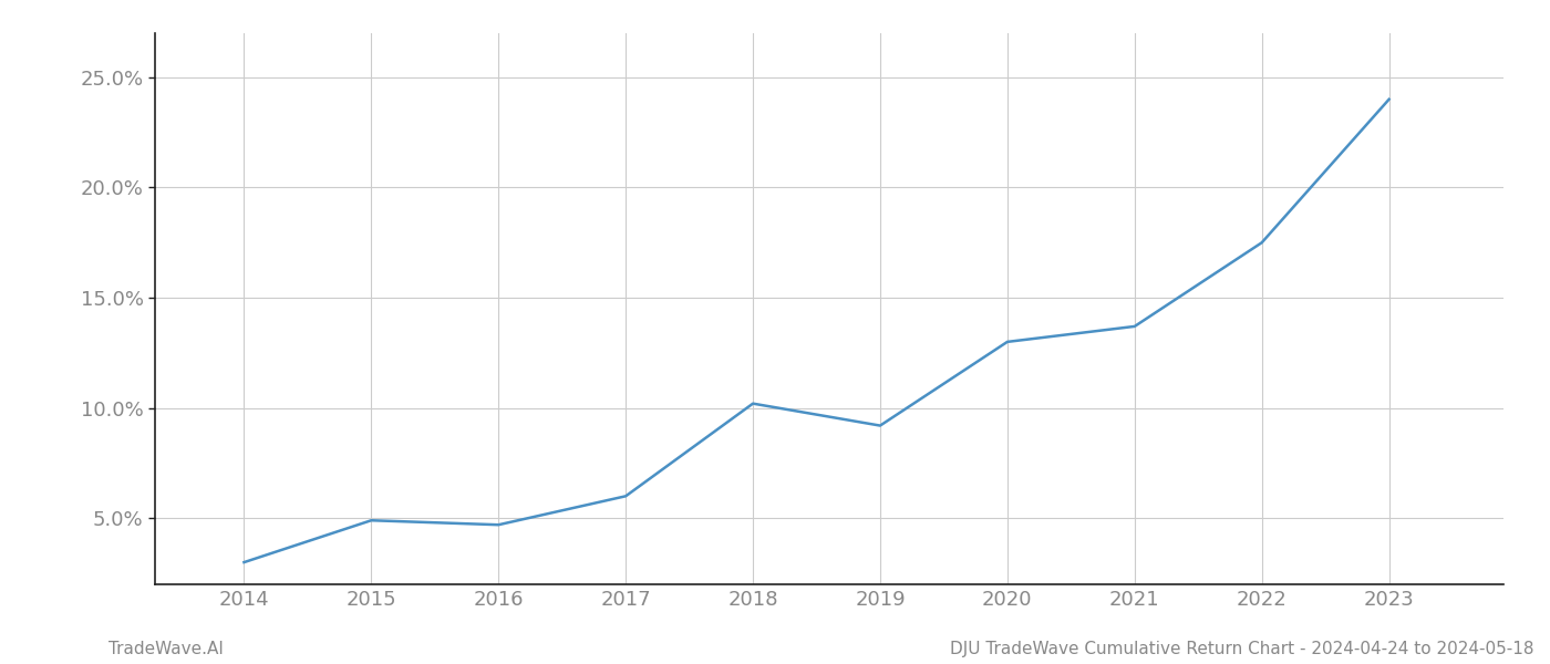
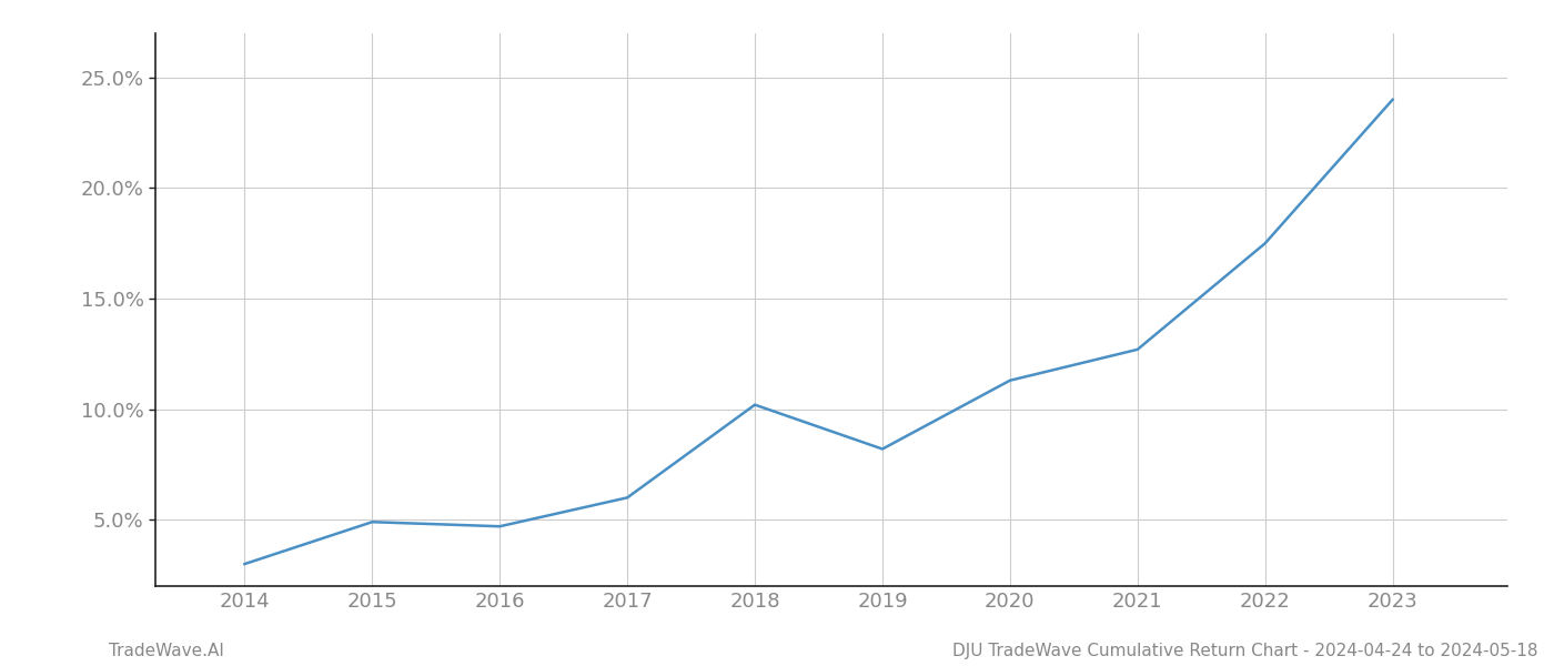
2019: 9.2% -> 8.2%
2020: 13.0% -> 11.3%
2021: 13.7% -> 12.7%
